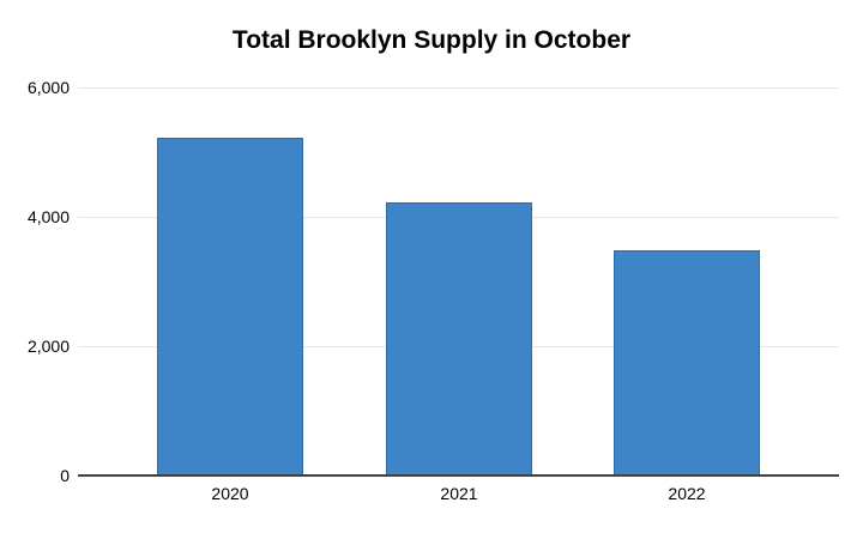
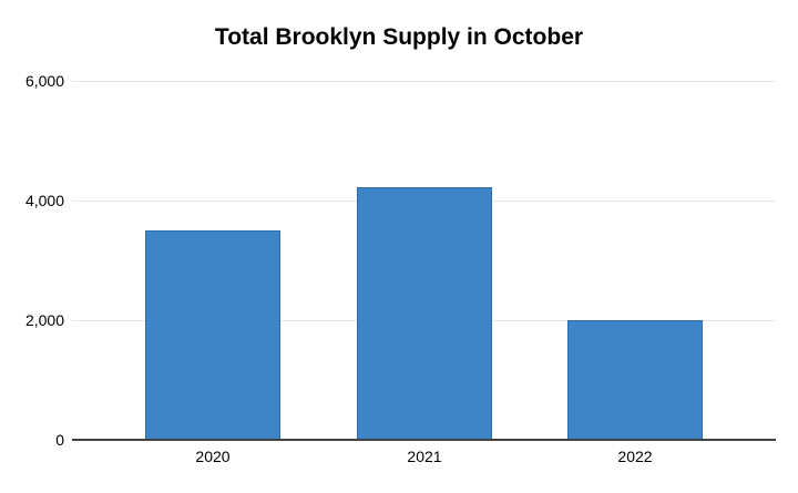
2020: 5200 -> 3500
2022: 3500 -> 2000
